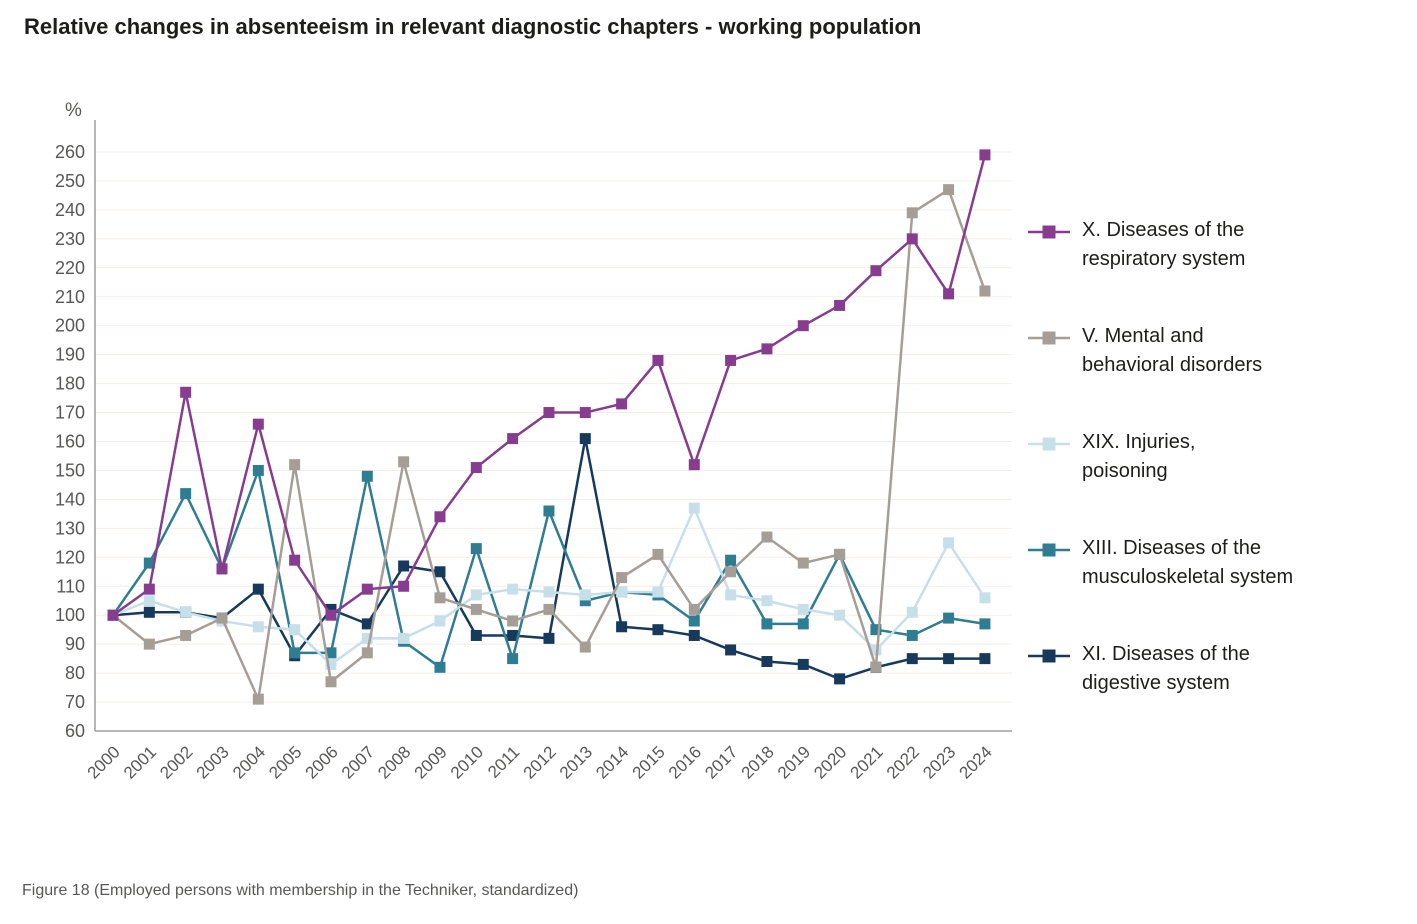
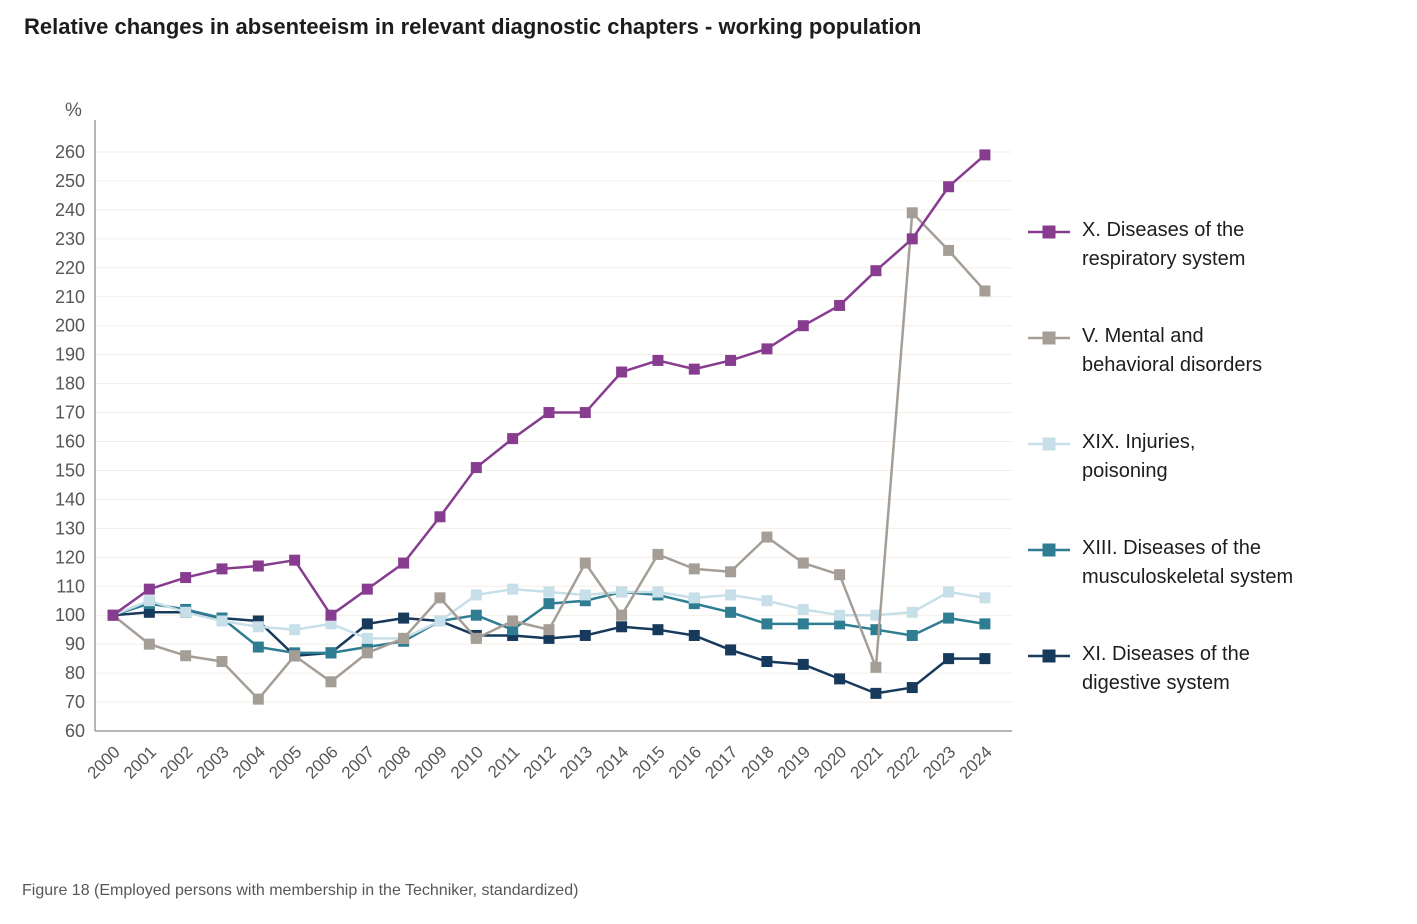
XIII. Diseases of the musculoskeletal system/2001: 118 -> 104
X. Diseases of the respiratory system/2002: 177 -> 113
V. Mental and behavioral disorders/2002: 93 -> 86
XIII. Diseases of the musculoskeletal system/2002: 142 -> 102
V. Mental and behavioral disorders/2003: 99 -> 84
XIII. Diseases of the musculoskeletal system/2003: 116 -> 99
X. Diseases of the respiratory system/2004: 166 -> 117
XIII. Diseases of the musculoskeletal system/2004: 150 -> 89
XI. Diseases of the digestive system/2004: 109 -> 98
V. Mental and behavioral disorders/2005: 152 -> 86
XIX. Injuries, poisoning/2006: 83 -> 97
XI. Diseases of the digestive system/2006: 102 -> 87
XIII. Diseases of the musculoskeletal system/2007: 148 -> 89
X. Diseases of the respiratory system/2008: 110 -> 118
V. Mental and behavioral disorders/2008: 153 -> 92
XI. Diseases of the digestive system/2008: 117 -> 99
XIII. Diseases of the musculoskeletal system/2009: 82 -> 98
XI. Diseases of the digestive system/2009: 115 -> 98
V. Mental and behavioral disorders/2010: 102 -> 92
XIII. Diseases of the musculoskeletal system/2010: 123 -> 100
XIII. Diseases of the musculoskeletal system/2011: 85 -> 95
V. Mental and behavioral disorders/2012: 102 -> 95
XIII. Diseases of the musculoskeletal system/2012: 136 -> 104
V. Mental and behavioral disorders/2013: 89 -> 118
XI. Diseases of the digestive system/2013: 161 -> 93
X. Diseases of the respiratory system/2014: 173 -> 184
V. Mental and behavioral disorders/2014: 113 -> 100
X. Diseases of the respiratory system/2016: 152 -> 185
V. Mental and behavioral disorders/2016: 102 -> 116
XIX. Injuries, poisoning/2016: 137 -> 106
XIII. Diseases of the musculoskeletal system/2016: 98 -> 104
XIII. Diseases of the musculoskeletal system/2017: 119 -> 101
V. Mental and behavioral disorders/2020: 121 -> 114
XIII. Diseases of the musculoskeletal system/2020: 121 -> 97
XIX. Injuries, poisoning/2021: 88 -> 100
XI. Diseases of the digestive system/2021: 82 -> 73
XI. Diseases of the digestive system/2022: 85 -> 75
X. Diseases of the respiratory system/2023: 211 -> 248
V. Mental and behavioral disorders/2023: 247 -> 226
XIX. Injuries, poisoning/2023: 125 -> 108
